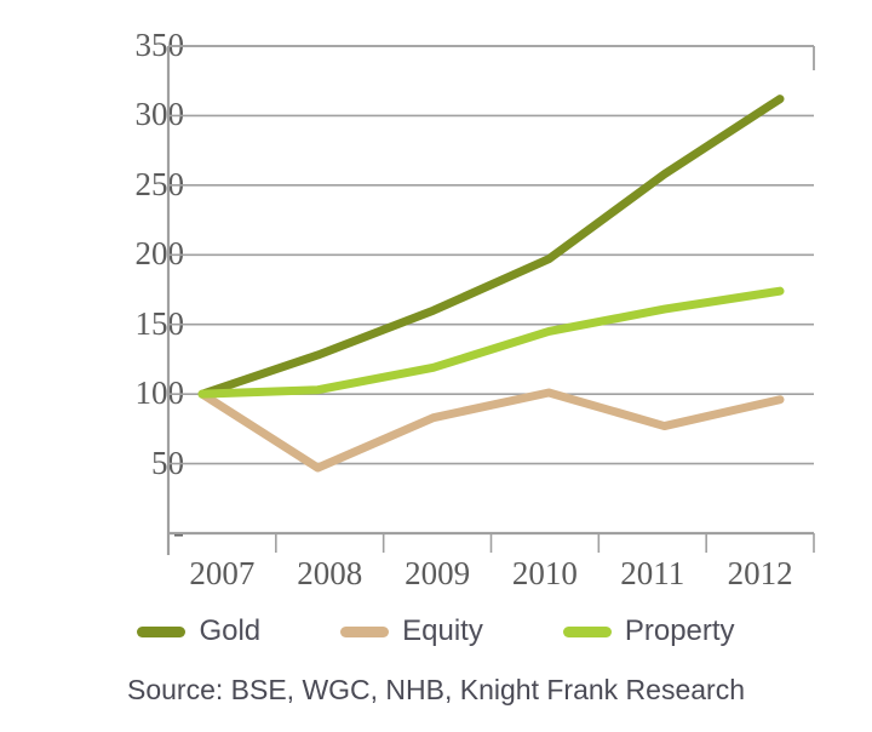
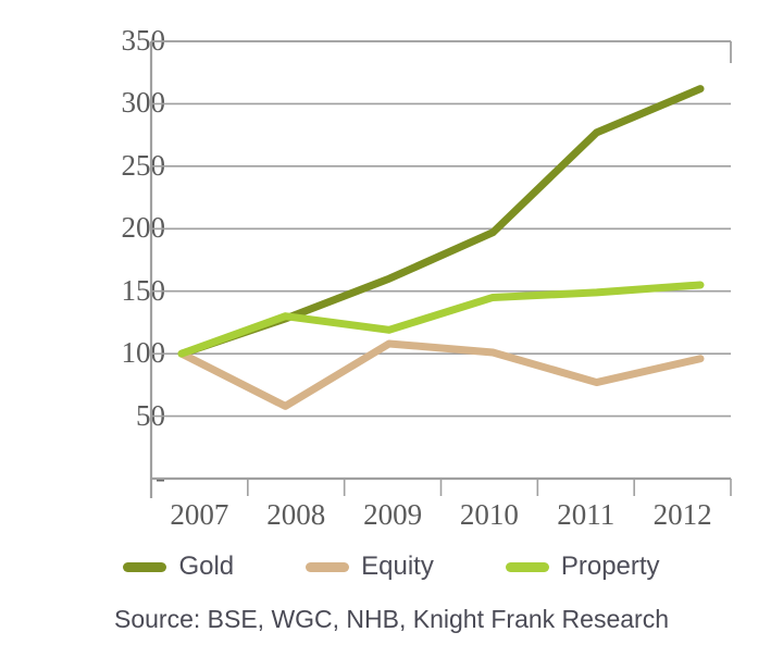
Equity/2008: 47 -> 58
Property/2008: 103 -> 130
Equity/2009: 83 -> 108
Gold/2011: 258 -> 277
Property/2011: 161 -> 149
Property/2012: 174 -> 155
